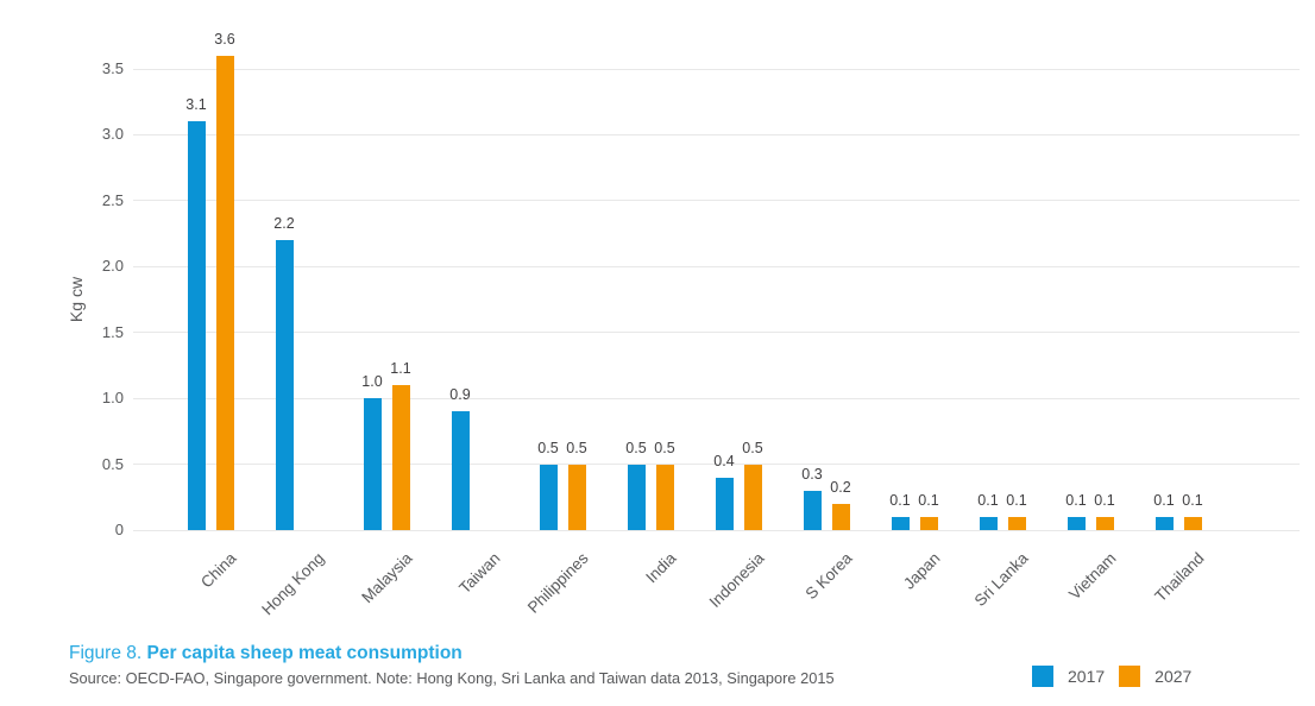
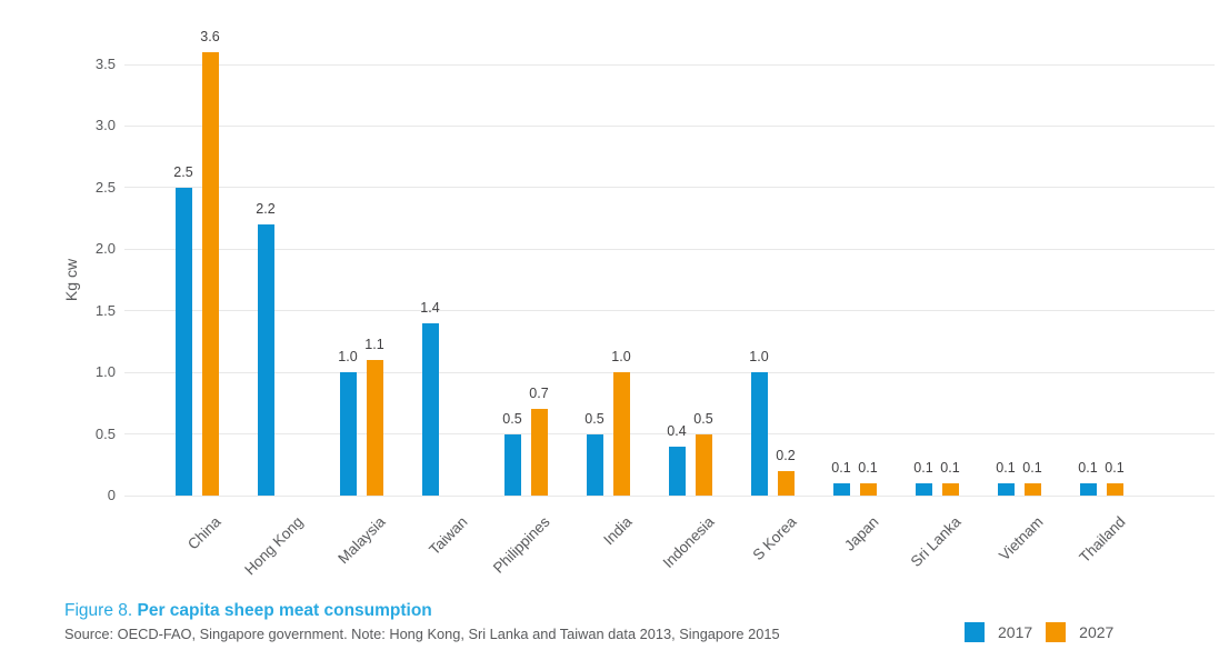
2017/China: 3.1 -> 2.5
2017/Taiwan: 0.9 -> 1.4
2027/Philippines: 0.5 -> 0.7
2027/India: 0.5 -> 1.0
2017/S Korea: 0.3 -> 1.0
